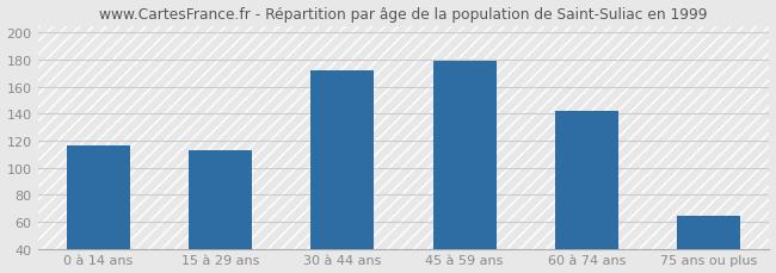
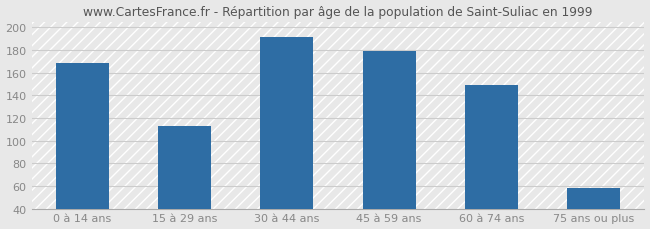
0 à 14 ans: 116 -> 168
30 à 44 ans: 172 -> 191
60 à 74 ans: 142 -> 149
75 ans ou plus: 64 -> 58
